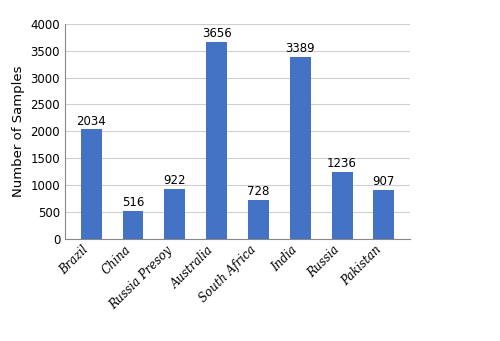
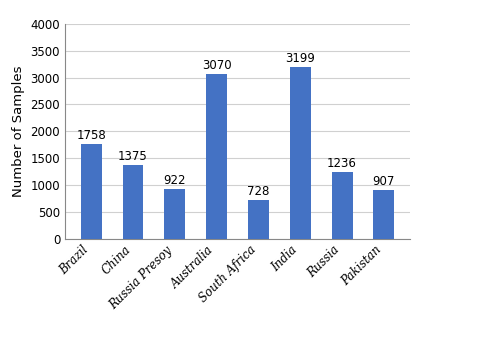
Brazil: 2034 -> 1758
China: 516 -> 1375
Australia: 3656 -> 3070
India: 3389 -> 3199
